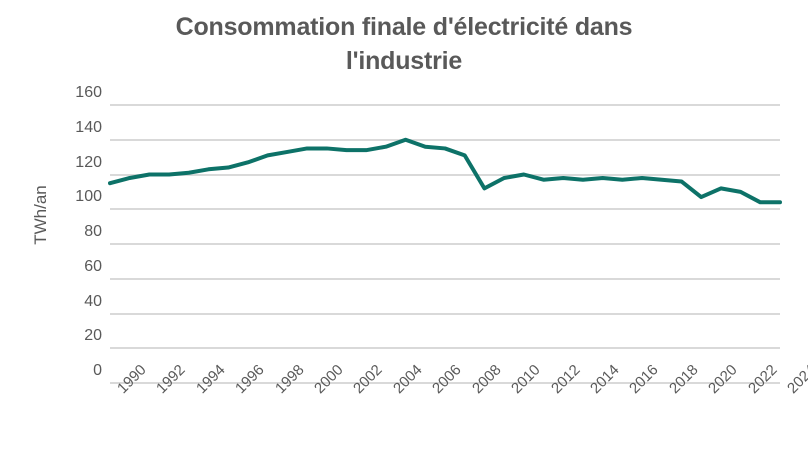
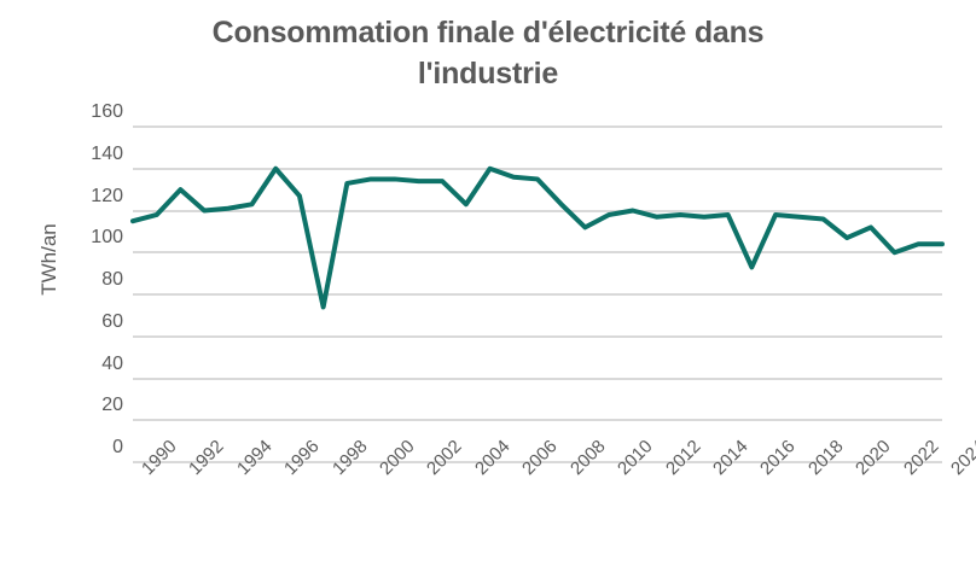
1992: 120 -> 130
1996: 124 -> 140
1998: 131 -> 74
2004: 136 -> 123
2008: 131 -> 123
2016: 117 -> 93
2022: 110 -> 100
